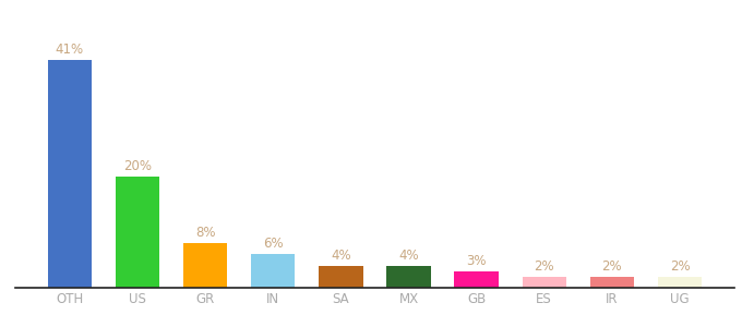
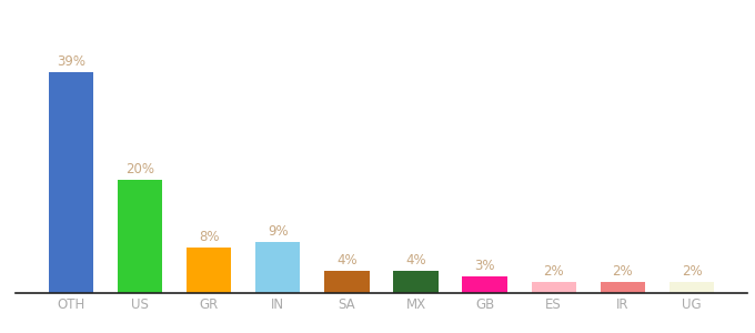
OTH: 41% -> 39%
IN: 6% -> 9%
